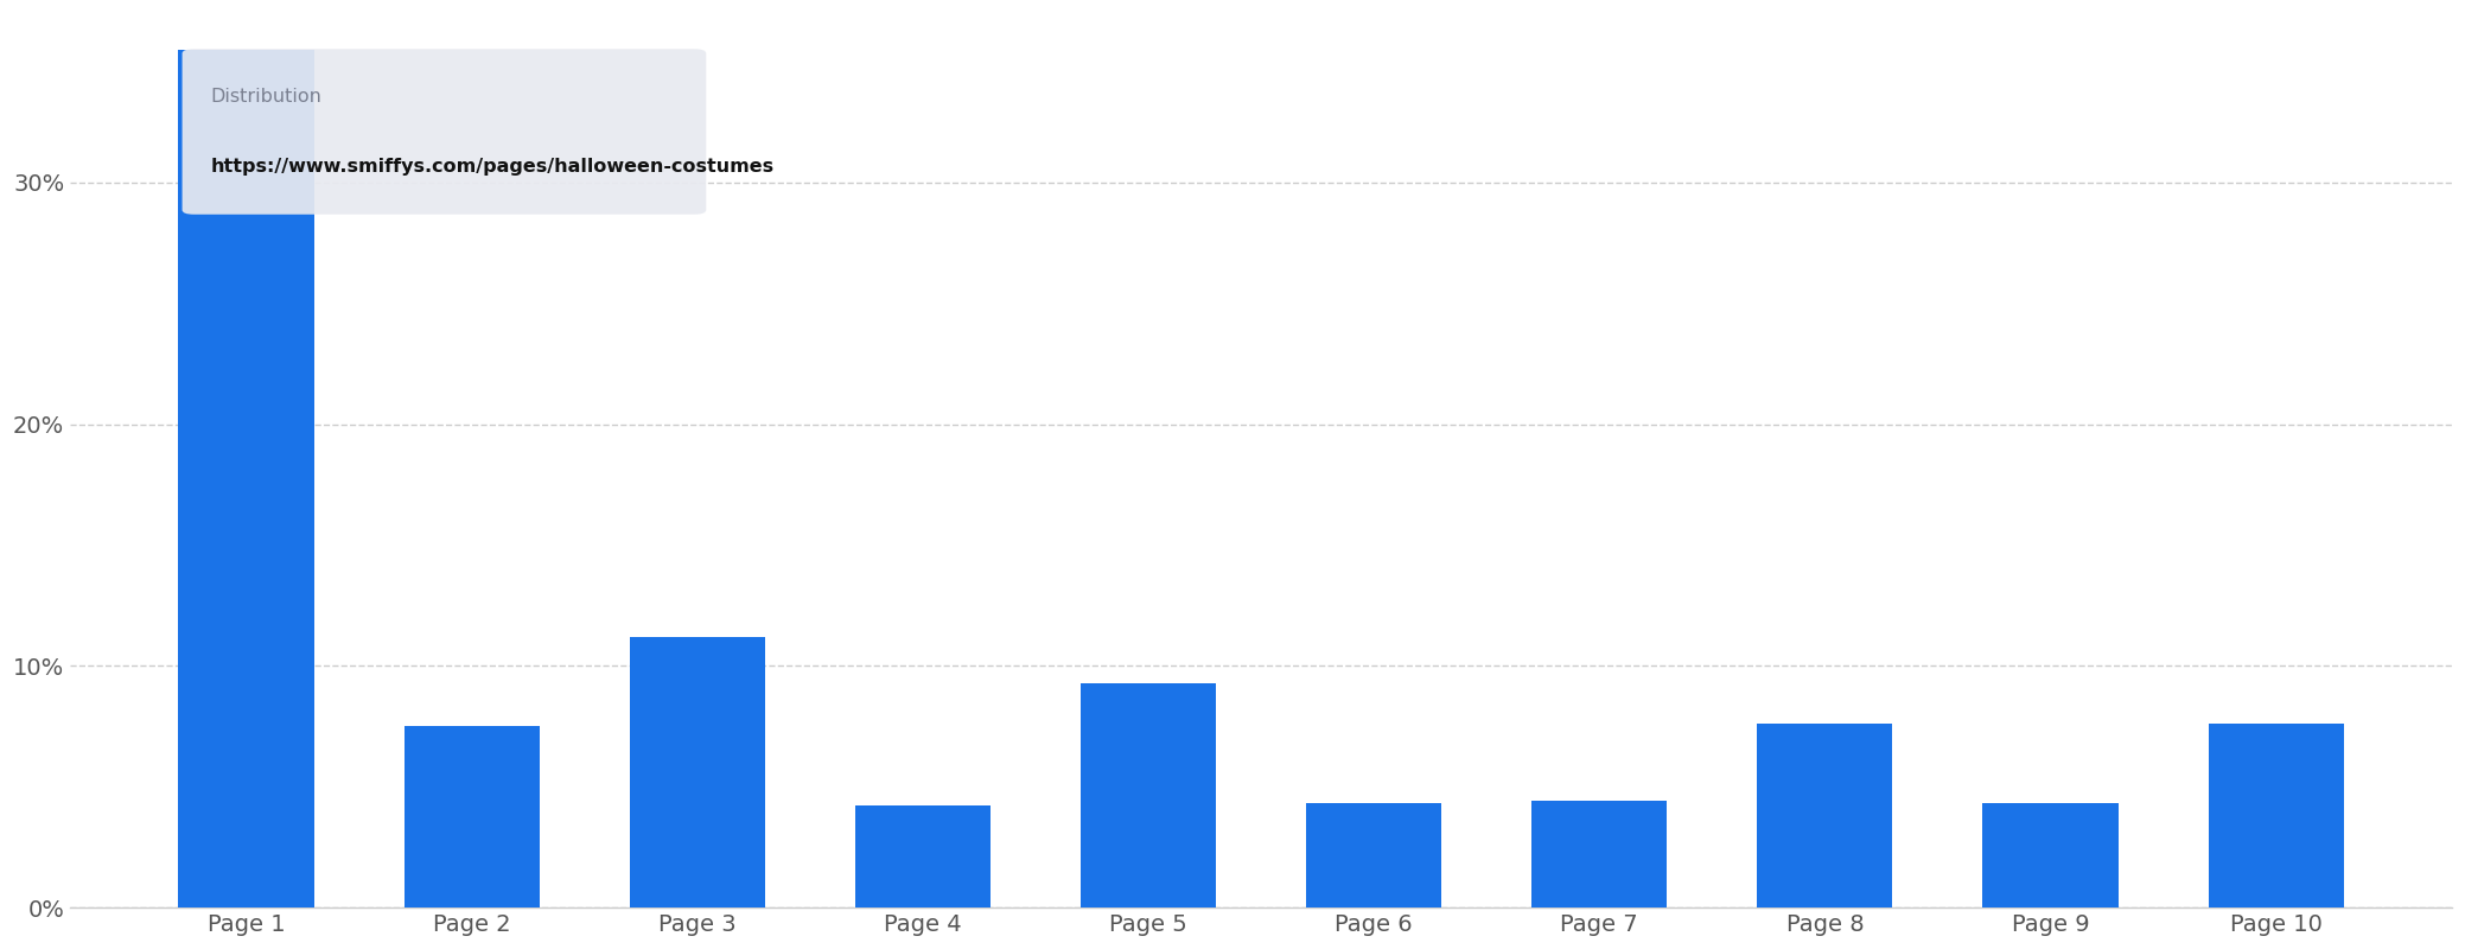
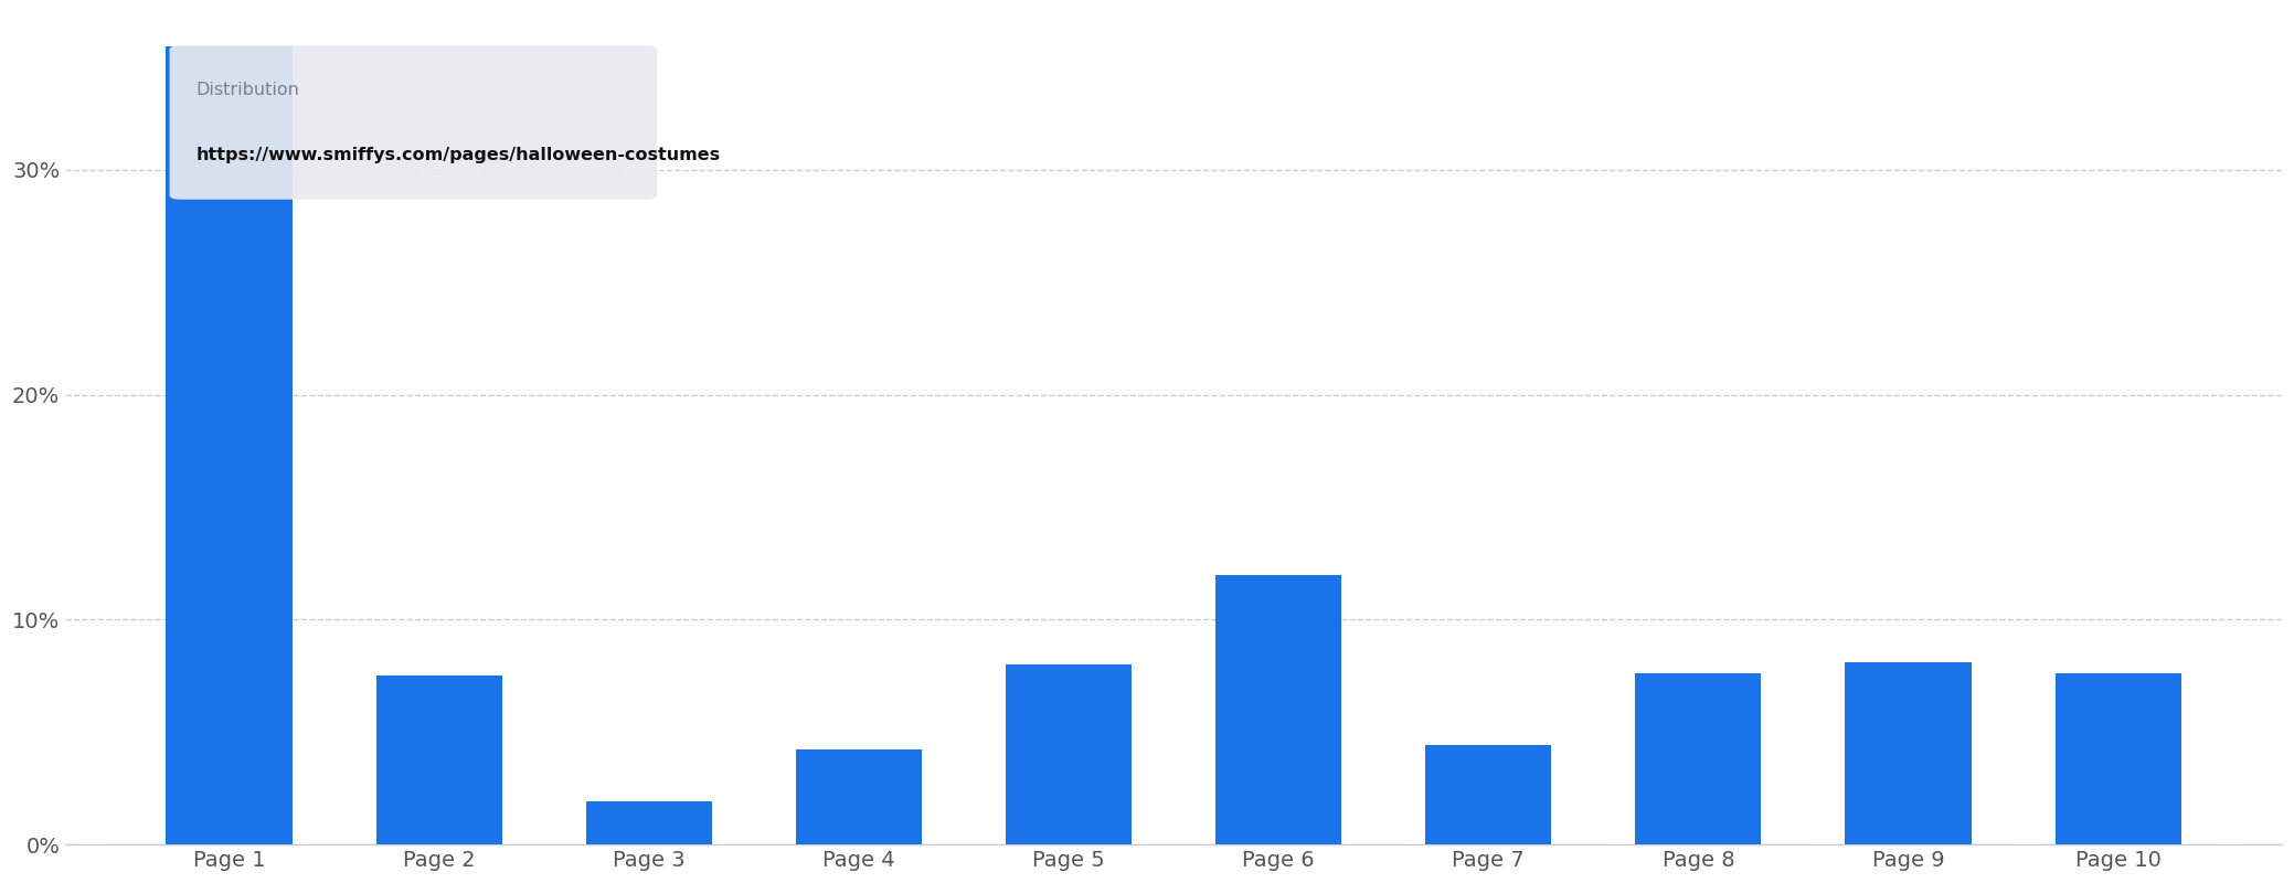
Page 3: 11.2% -> 1.9%
Page 5: 9.3% -> 8.0%
Page 6: 4.3% -> 12.0%
Page 9: 4.3% -> 8.1%
